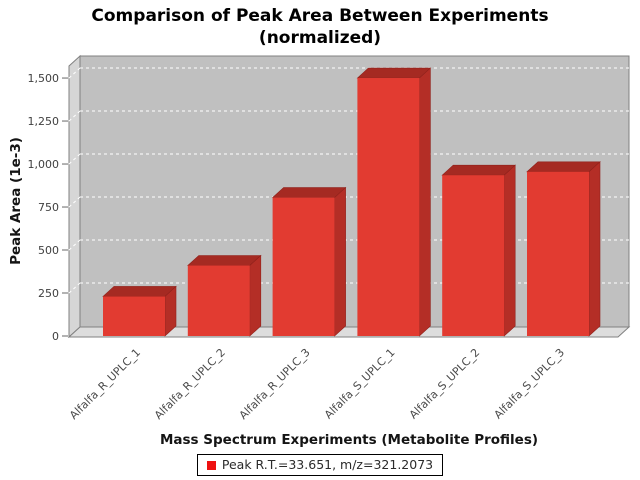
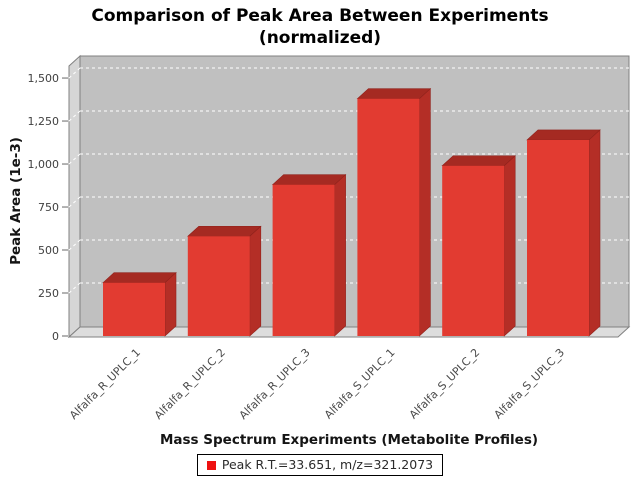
Alfalfa_R_UPLC_1: 230 -> 310
Alfalfa_R_UPLC_2: 410 -> 580
Alfalfa_R_UPLC_3: 800 -> 880
Alfalfa_S_UPLC_1: 1500 -> 1380
Alfalfa_S_UPLC_2: 940 -> 990
Alfalfa_S_UPLC_3: 960 -> 1140
